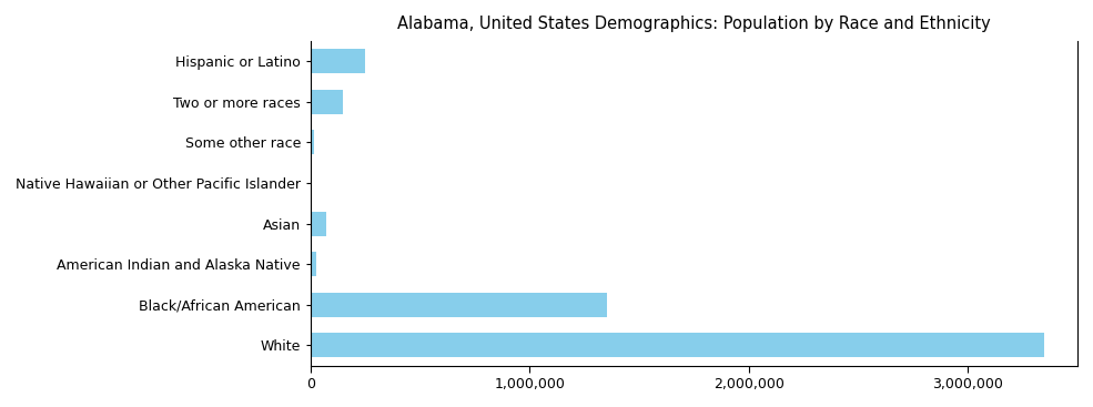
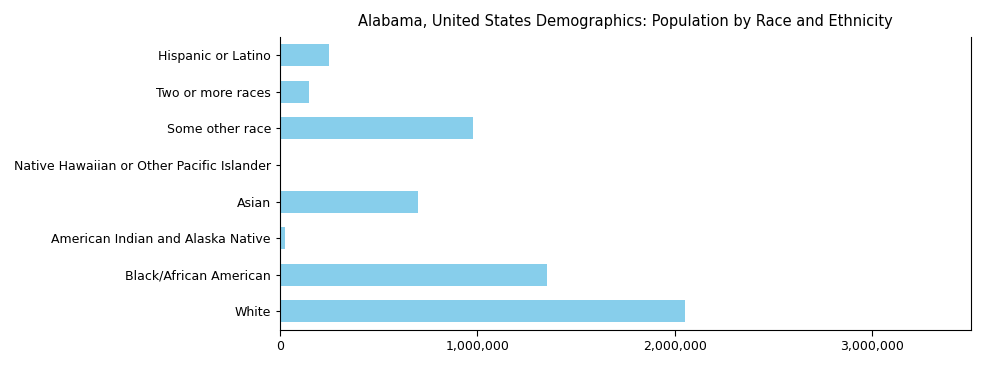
Some other race: 10,000 -> 980,000
Asian: 70,000 -> 700,000
White: 3,350,000 -> 2,050,000
